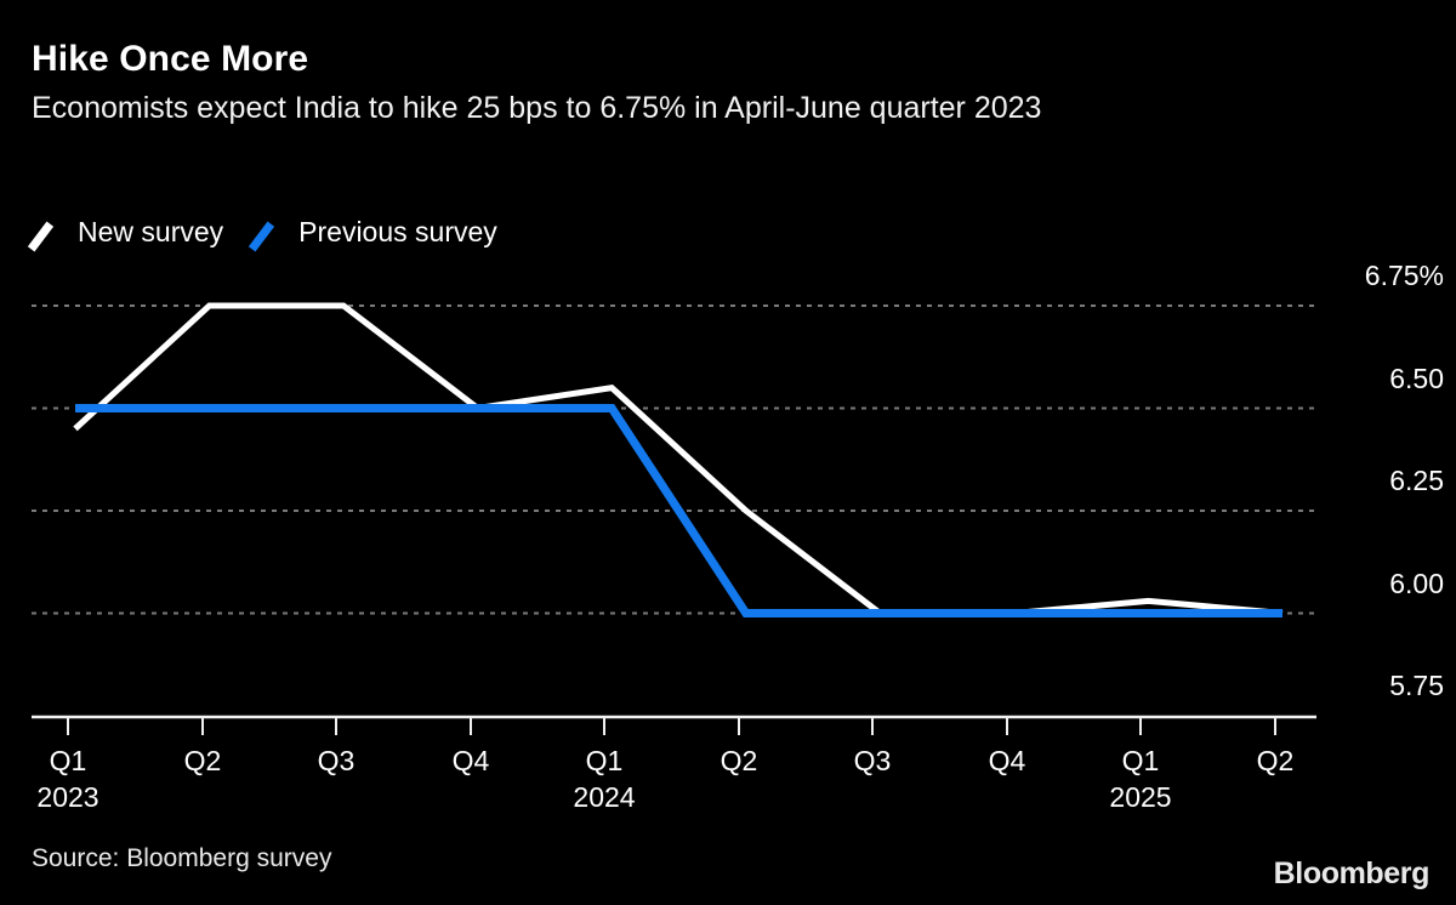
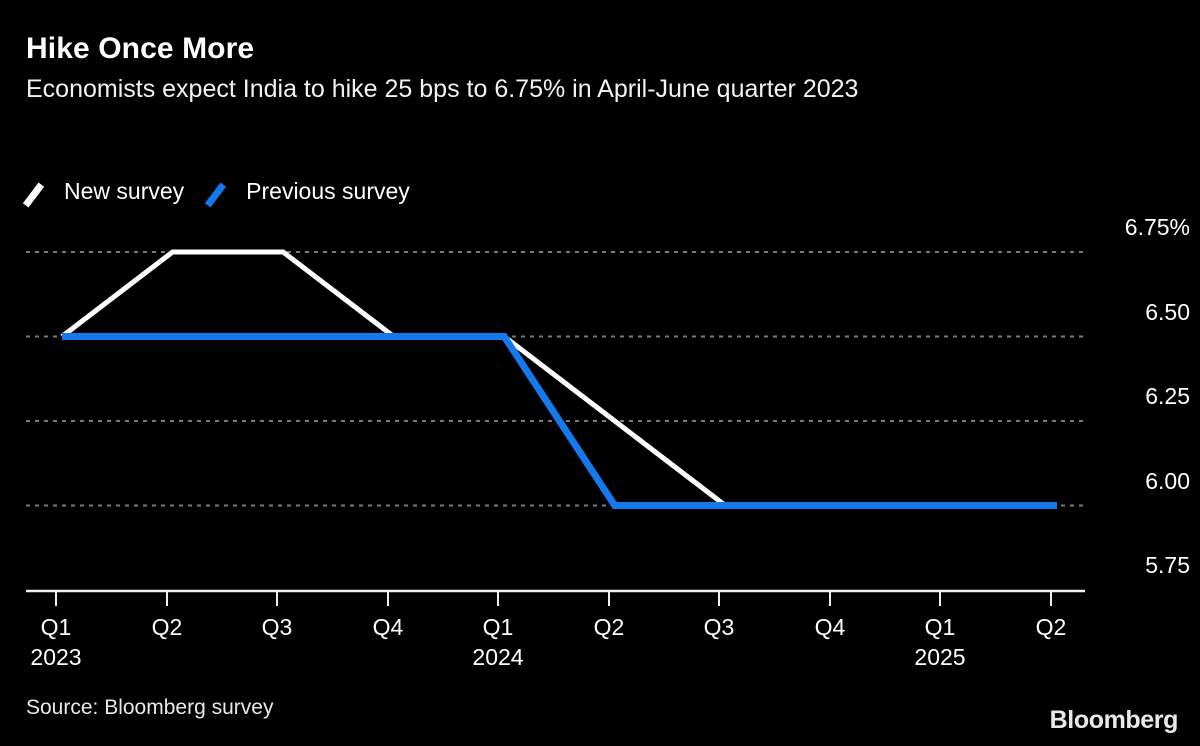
New survey/Q1 2023: 6.45% -> 6.50%
New survey/Q1 2024: 6.55% -> 6.50%
New survey/Q1 2025: 6.03% -> 6.00%
